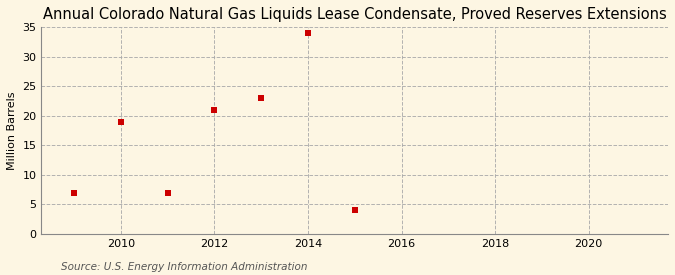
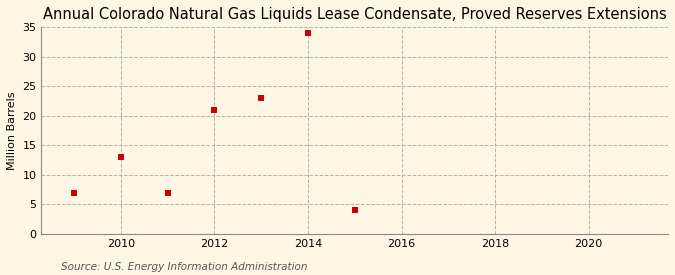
2010: 19 -> 13
